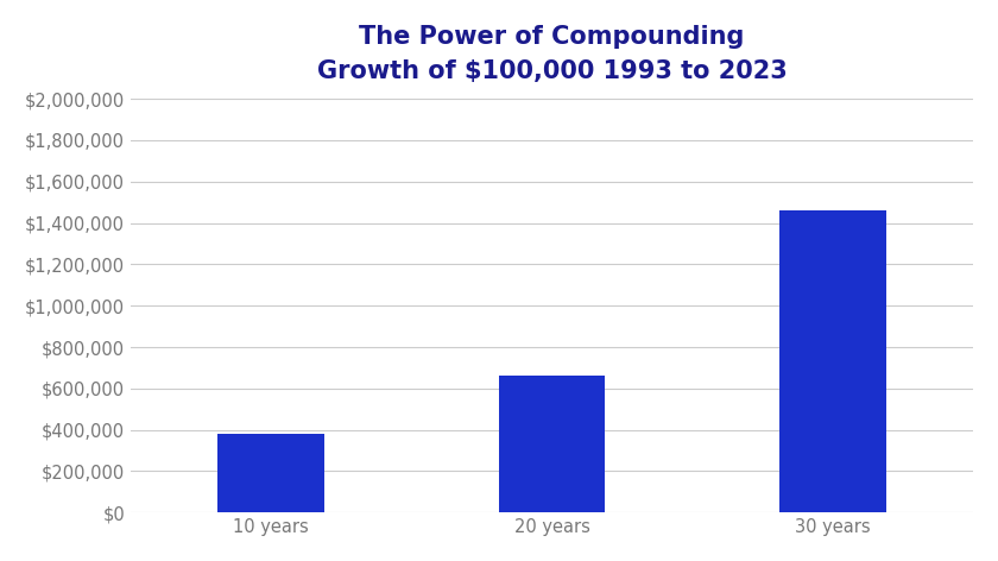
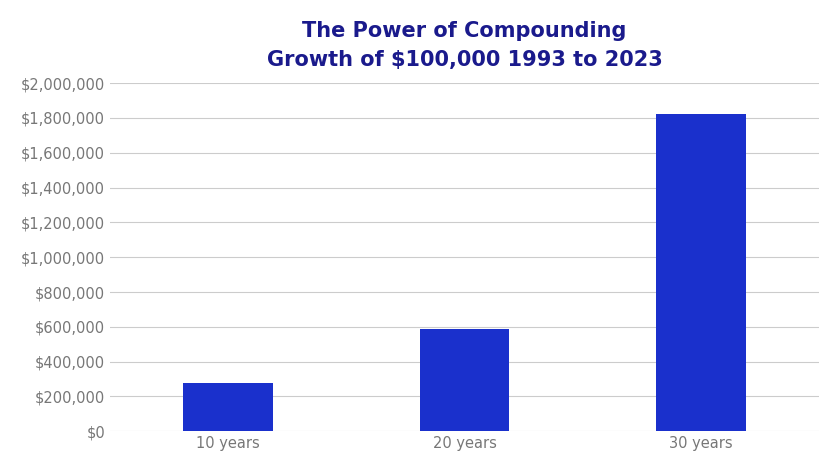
10 years: $380,000 -> $280,000
20 years: $660,000 -> $590,000
30 years: $1,460,000 -> $1,820,000
